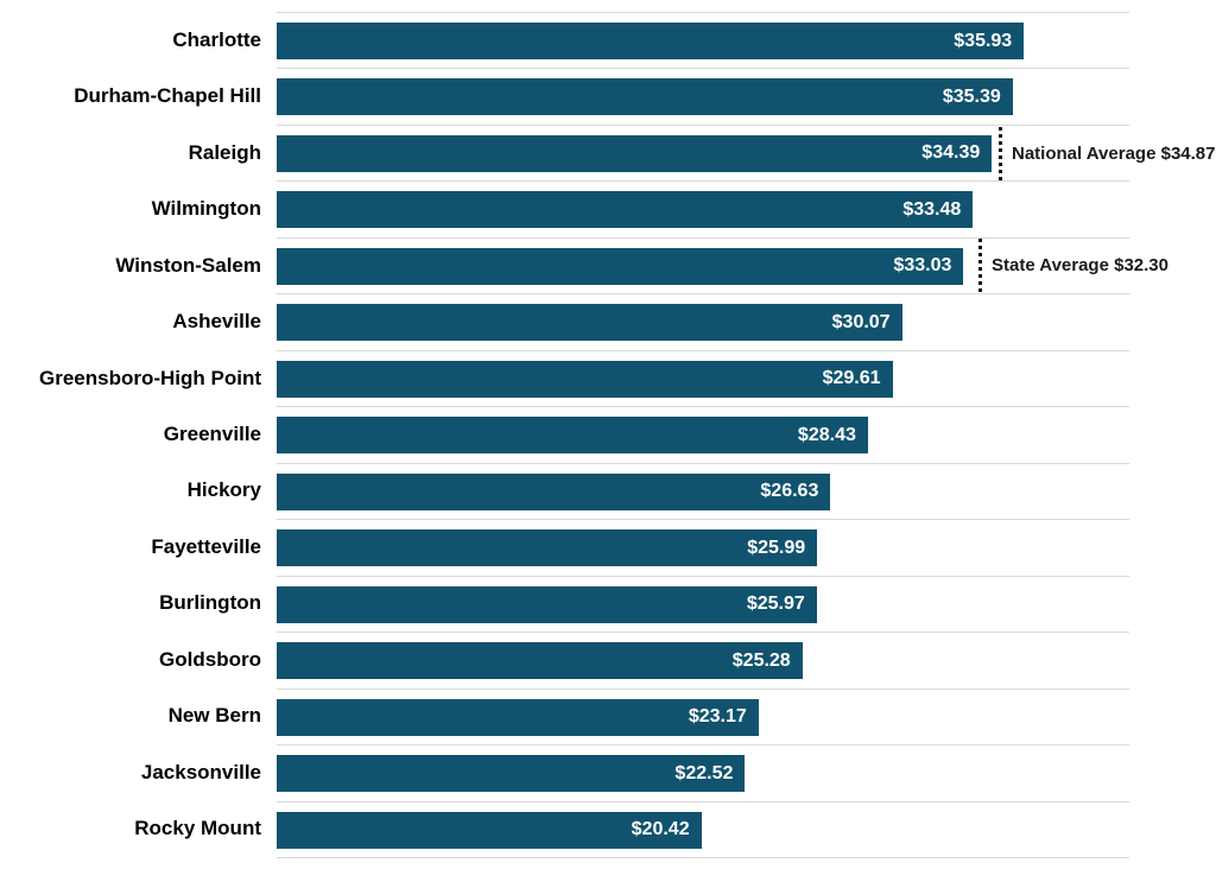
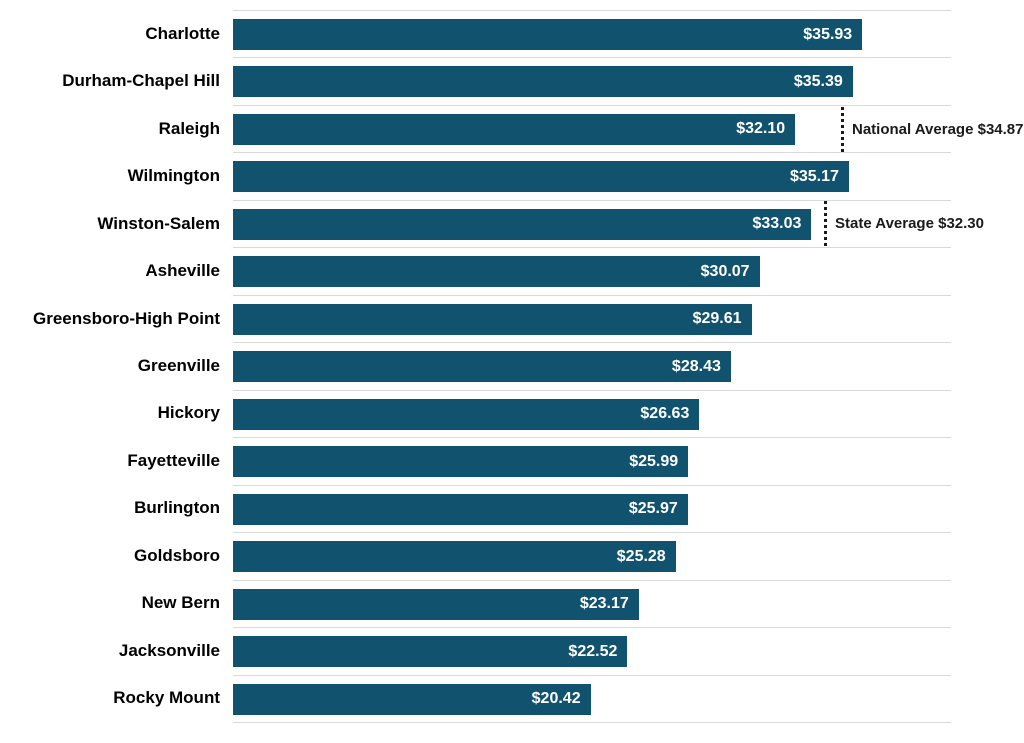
Raleigh: $34.39 -> $32.10
Wilmington: $33.48 -> $35.17
